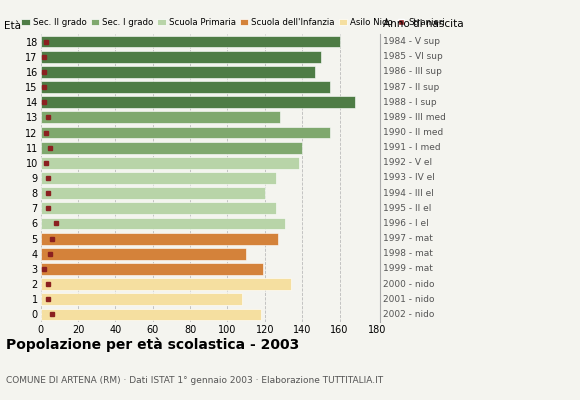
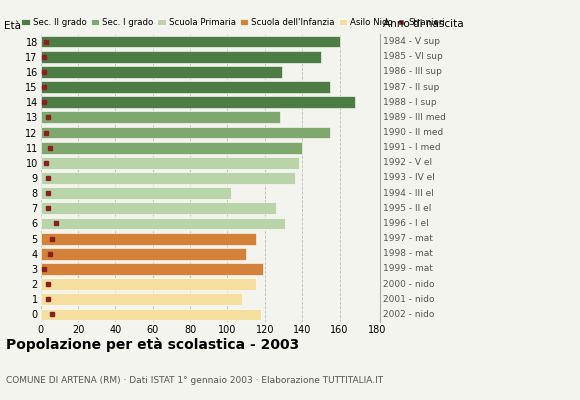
16: 147 -> 129
9: 126 -> 136
8: 120 -> 102
5: 127 -> 115
2: 134 -> 115
